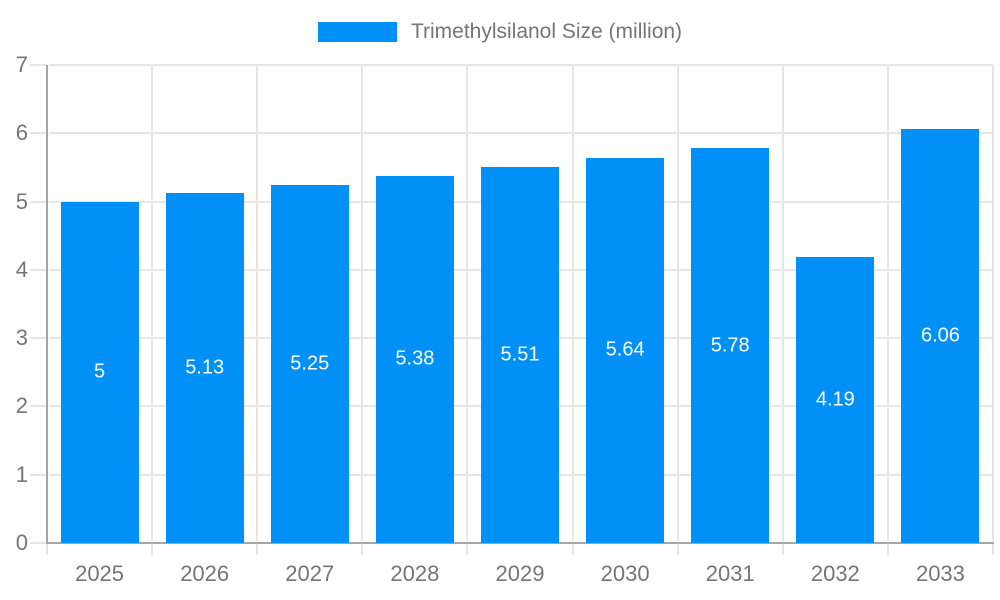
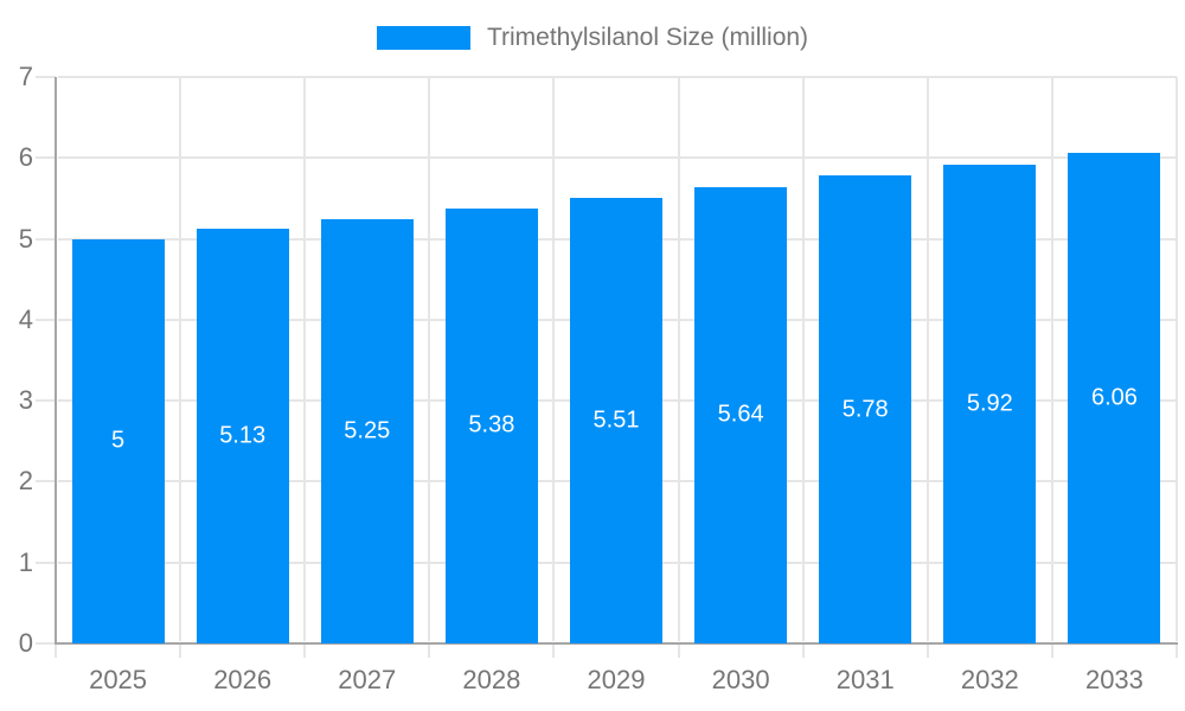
2032: 4.19 -> 5.92
